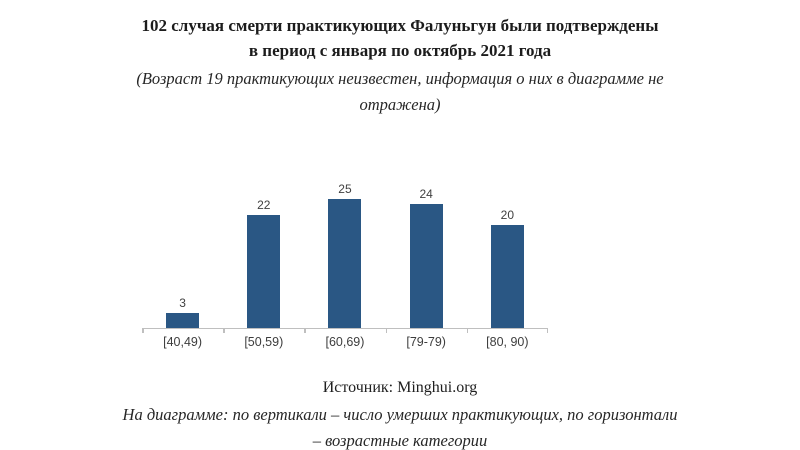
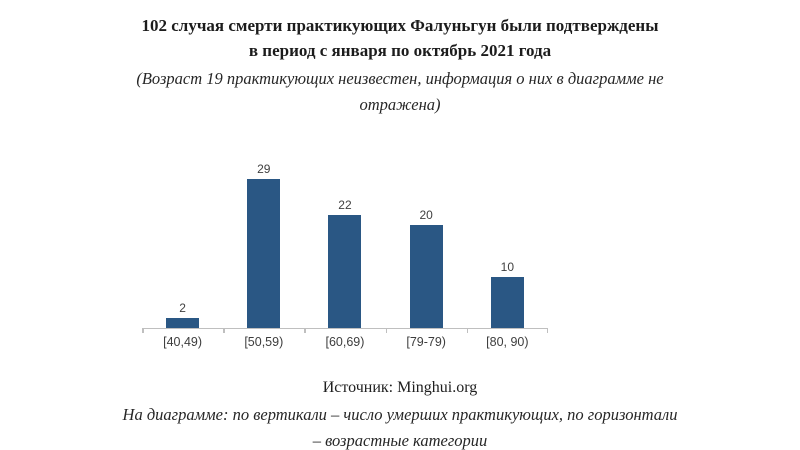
[40,49): 3 -> 2
[50,59): 22 -> 29
[60,69): 25 -> 22
[79-79): 24 -> 20
[80, 90): 20 -> 10
